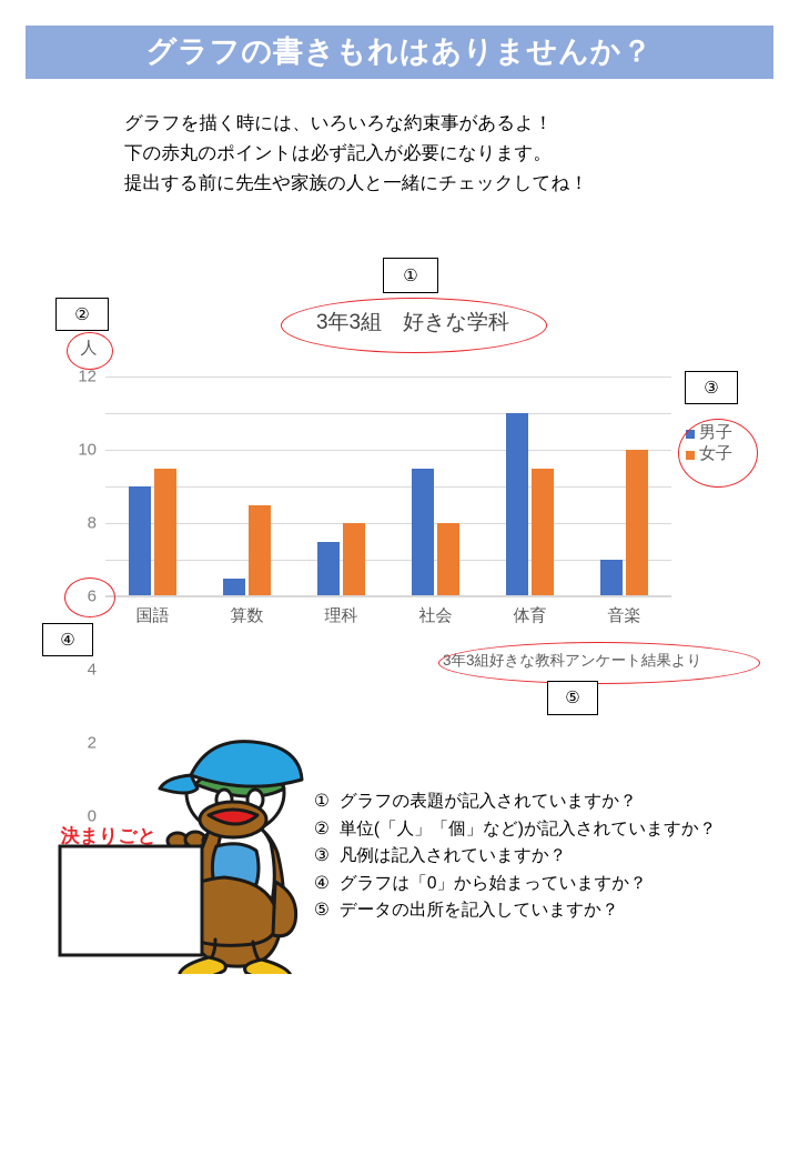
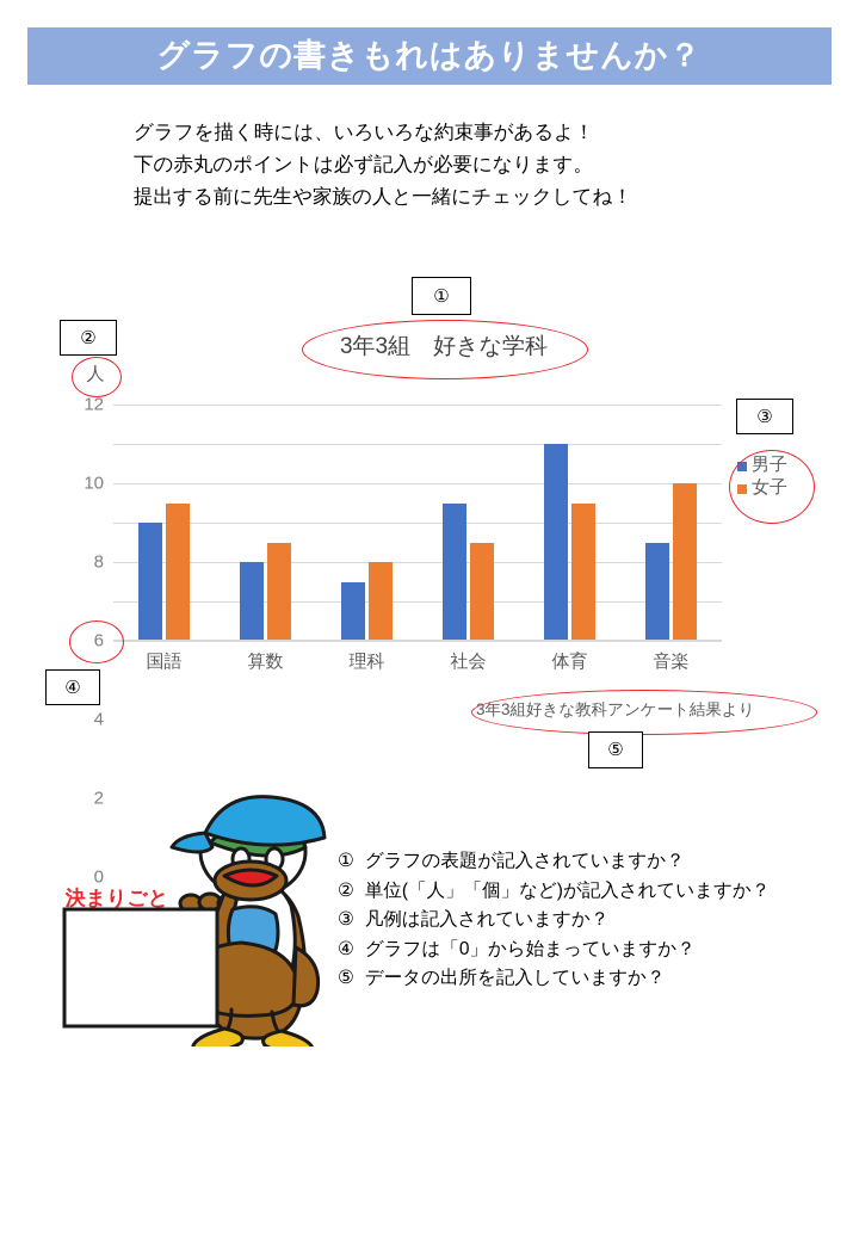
男子/算数: 1 -> 4
女子/社会: 4 -> 5
男子/音楽: 2 -> 5
